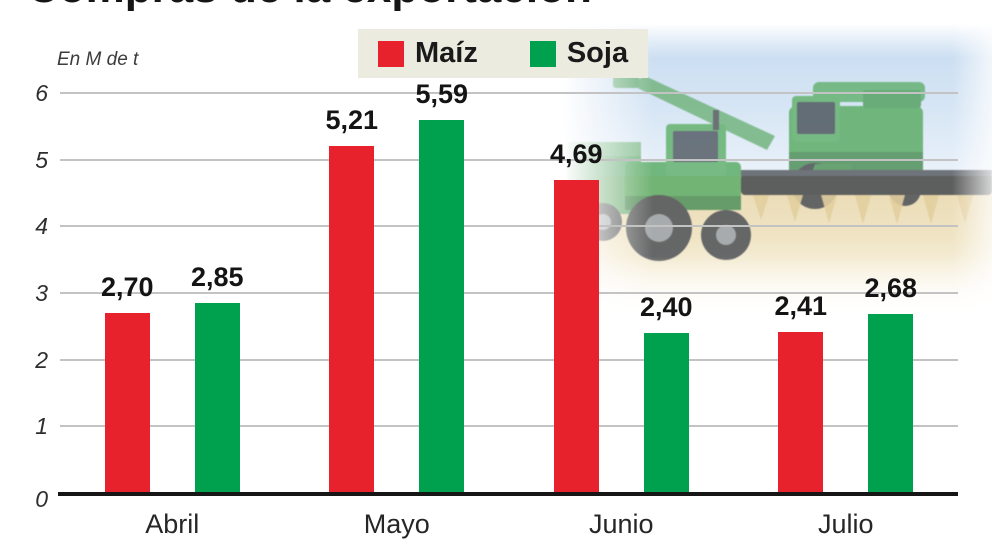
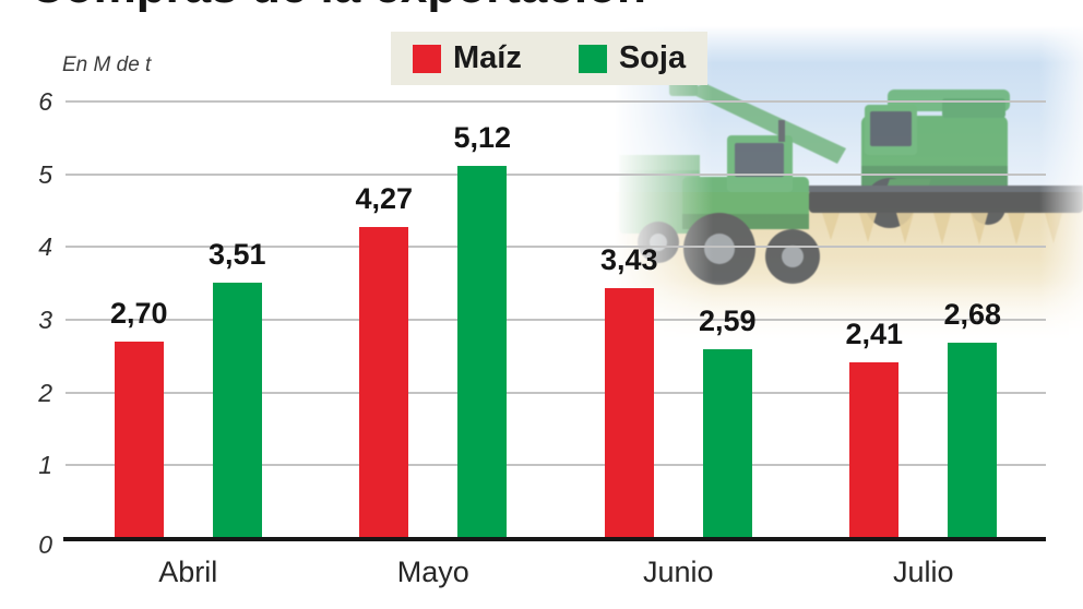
Soja/Abril: 2,85 -> 3,51
Maíz/Mayo: 5,21 -> 4,27
Soja/Mayo: 5,59 -> 5,12
Maíz/Junio: 4,69 -> 3,43
Soja/Junio: 2,40 -> 2,59
